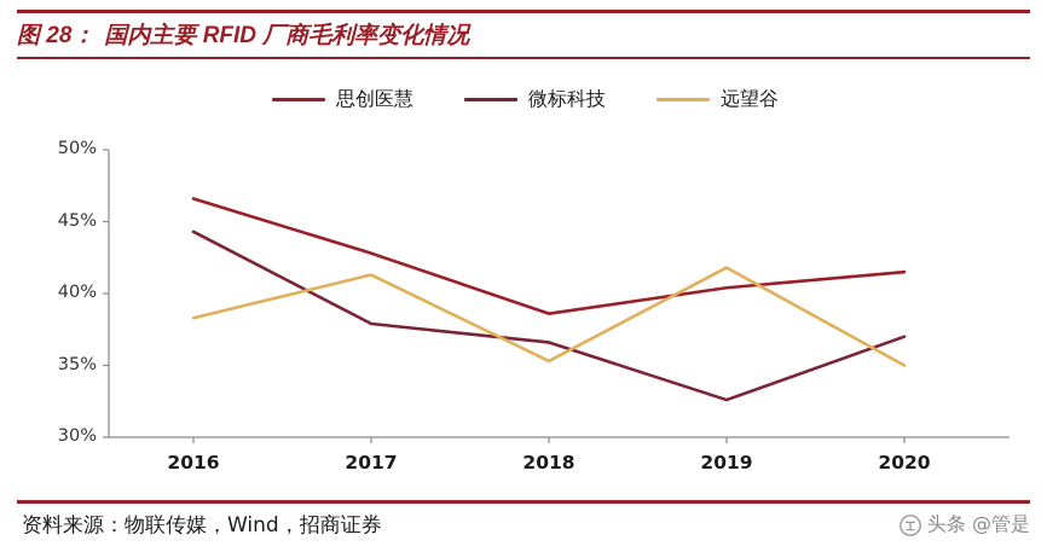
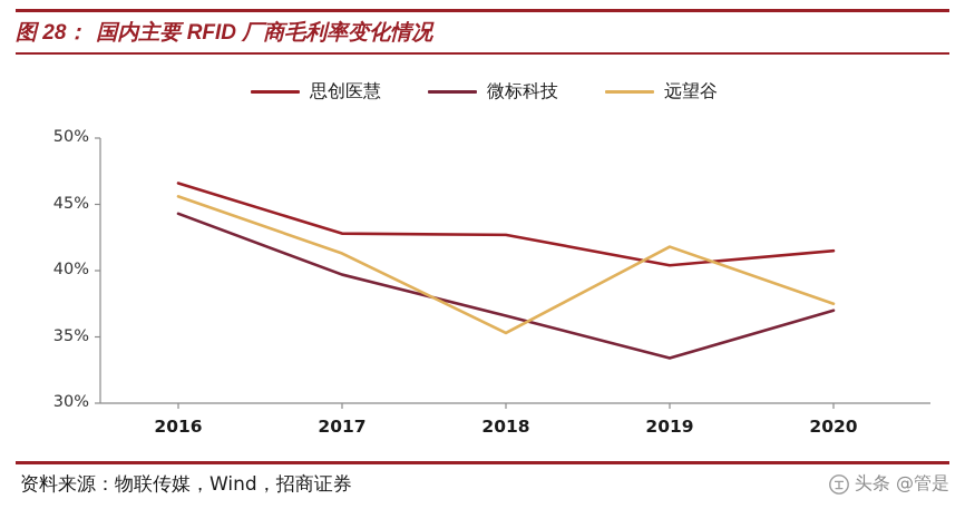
远望谷/2016: 38.3% -> 45.6%
微标科技/2017: 37.9% -> 39.7%
思创医慧/2018: 38.6% -> 42.7%
微标科技/2019: 32.6% -> 33.4%
远望谷/2020: 35.0% -> 37.5%
